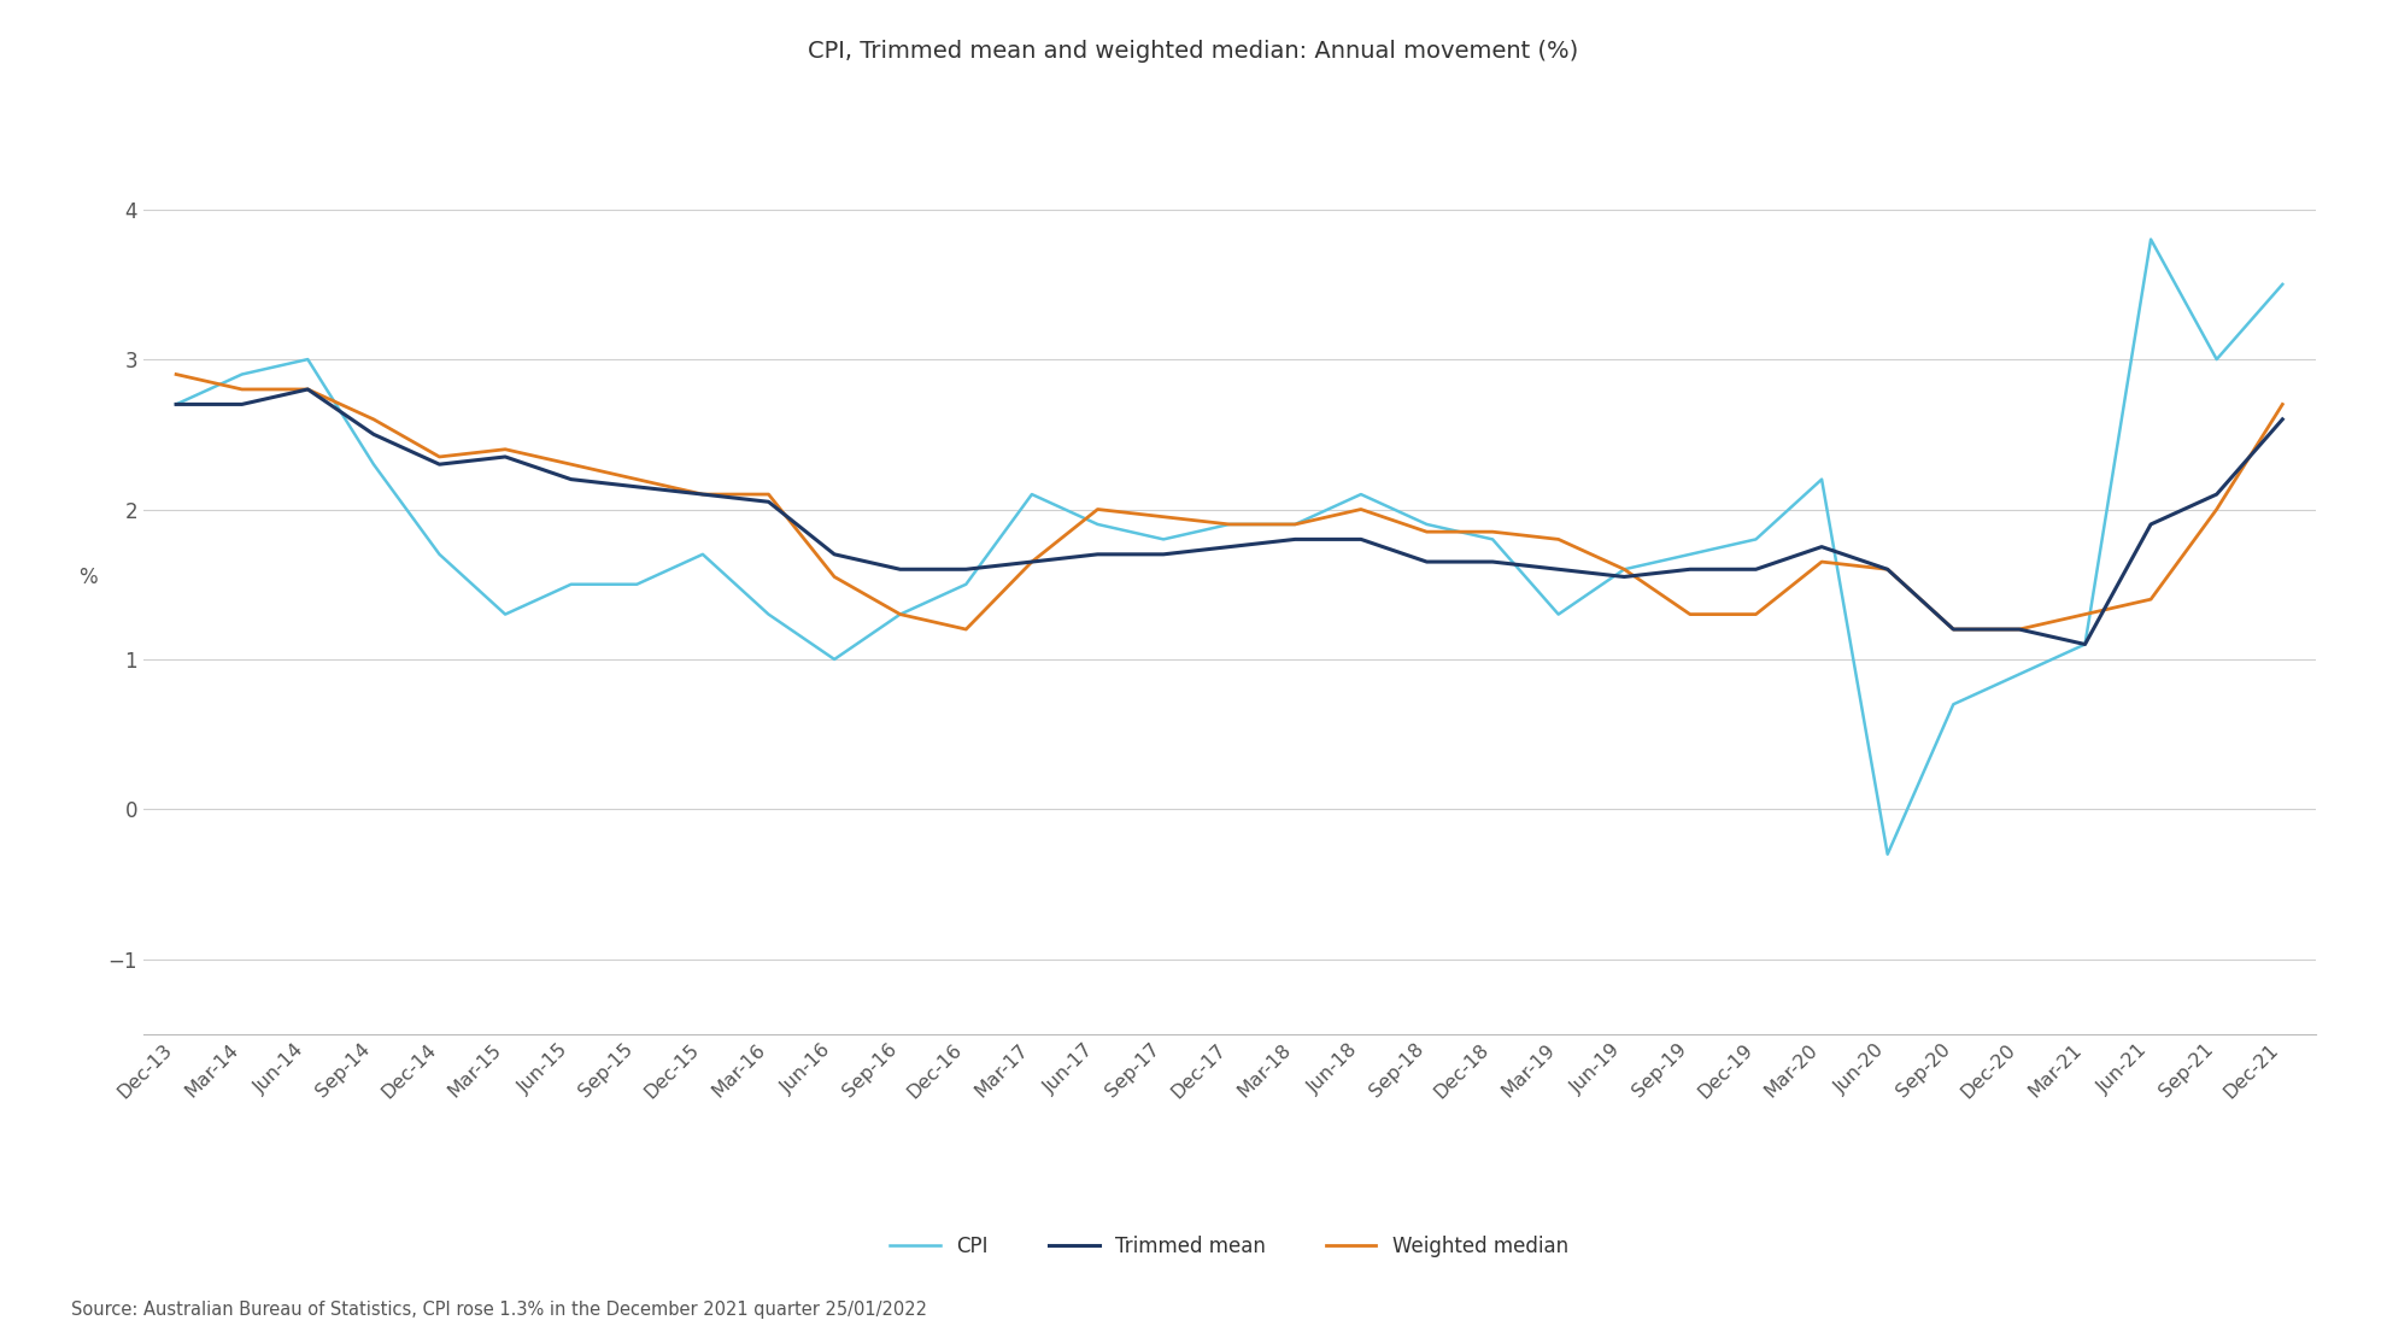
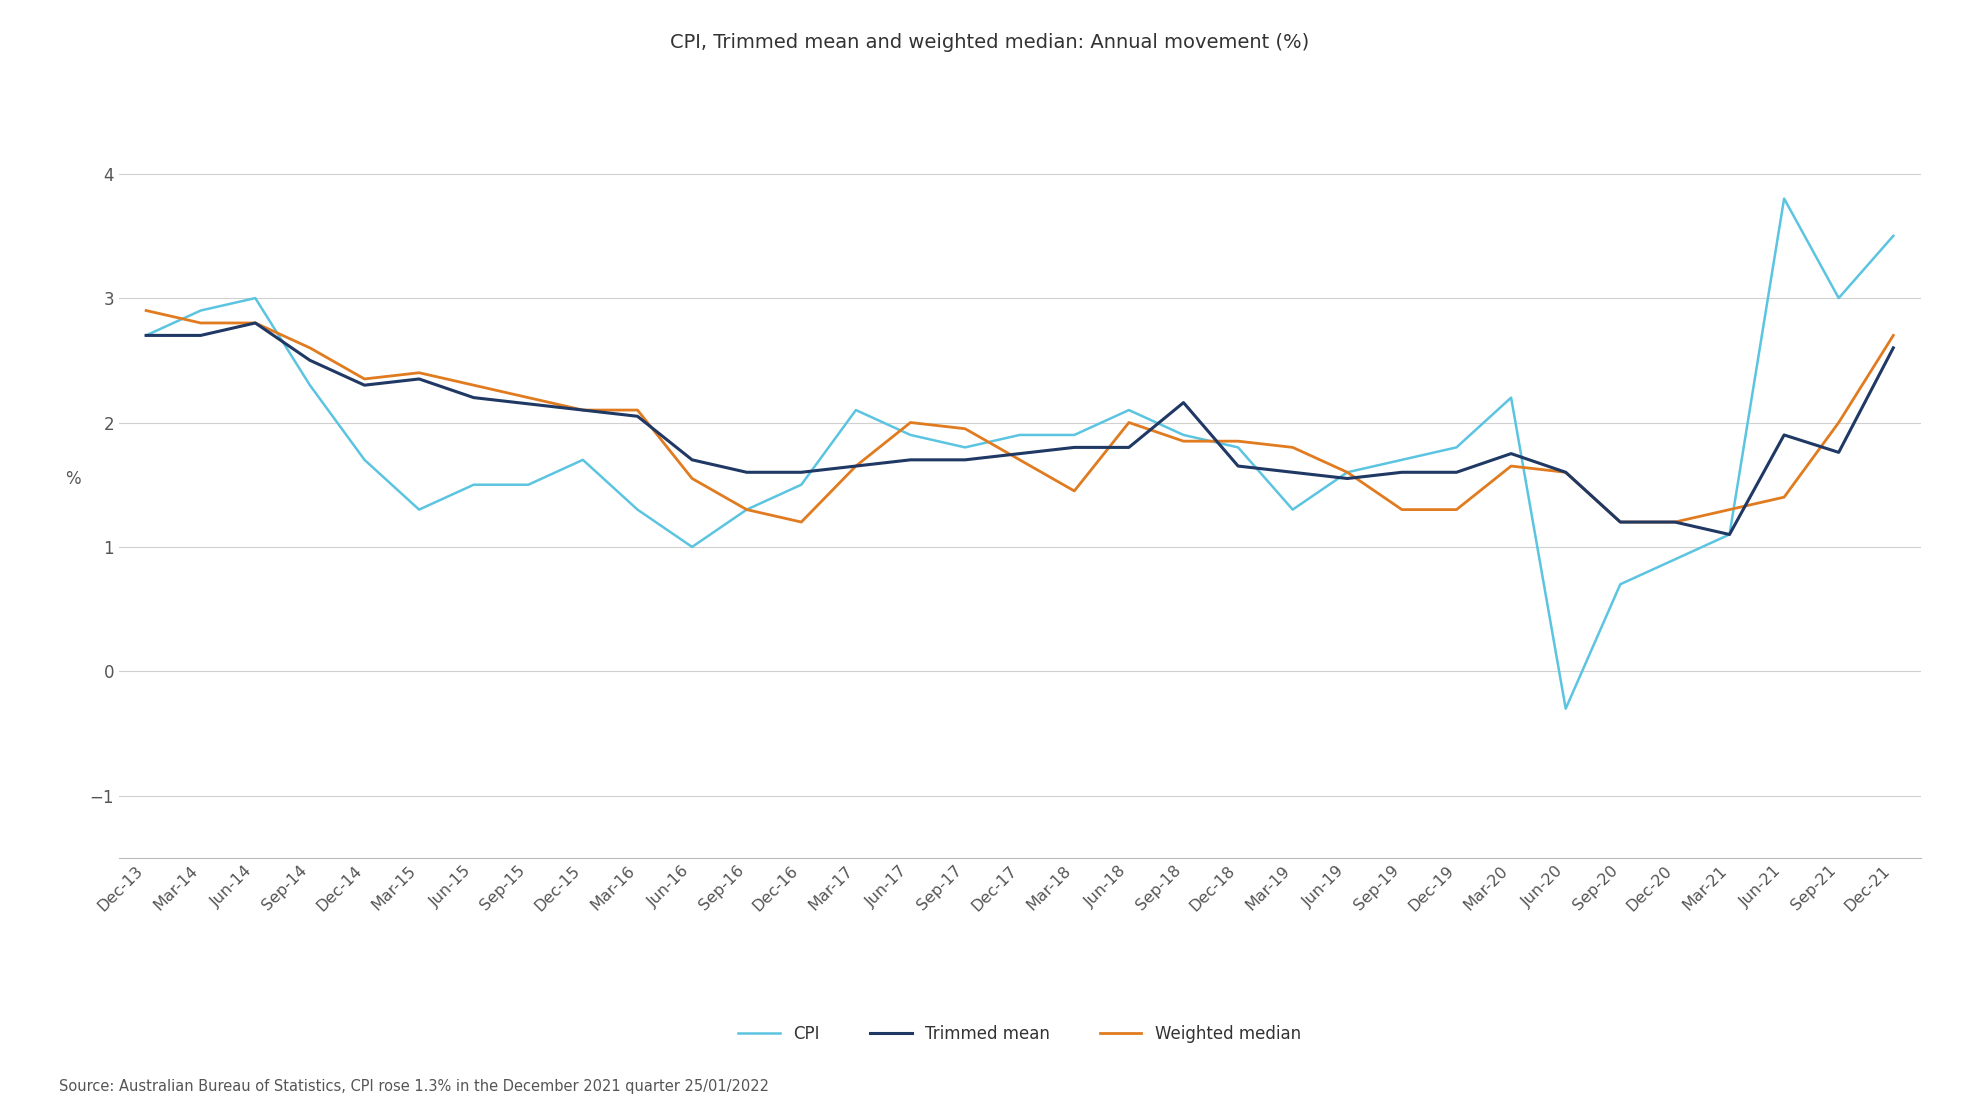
Weighted median/Dec-17: 1.90 -> 1.70
Weighted median/Mar-18: 1.90 -> 1.45
Trimmed mean/Sep-18: 1.65 -> 2.16
Trimmed mean/Sep-21: 2.10 -> 1.76
